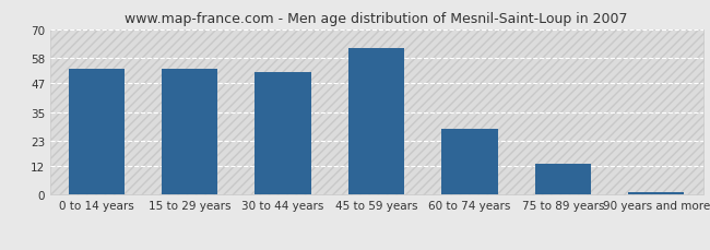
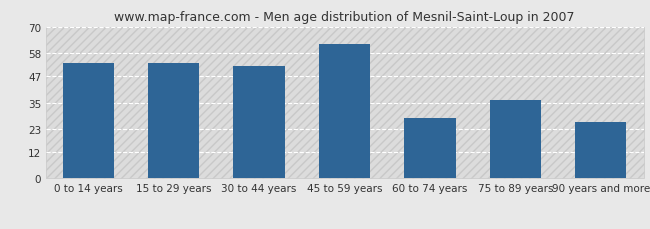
75 to 89 years: 13 -> 36
90 years and more: 1 -> 26
